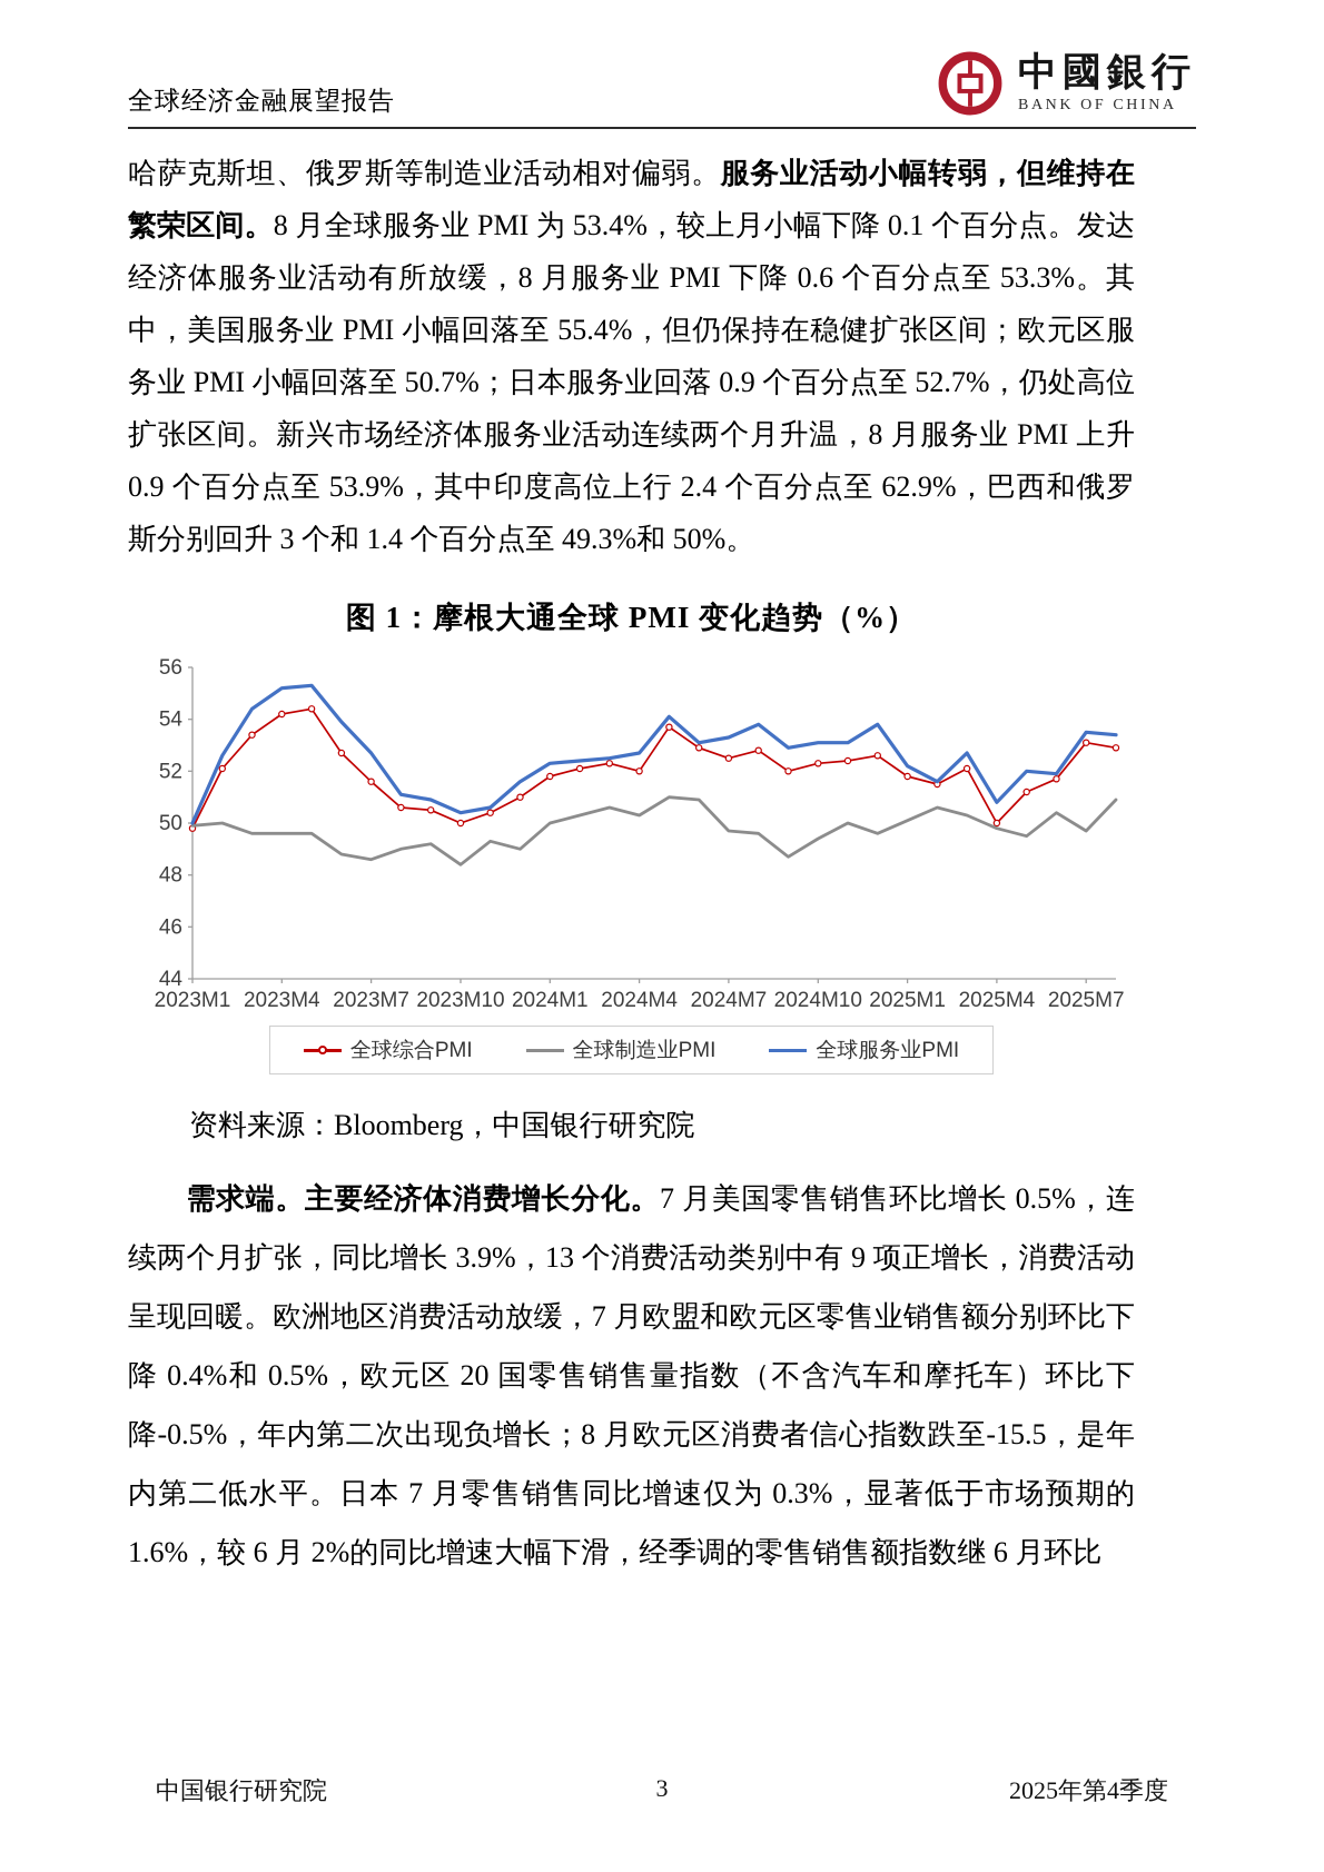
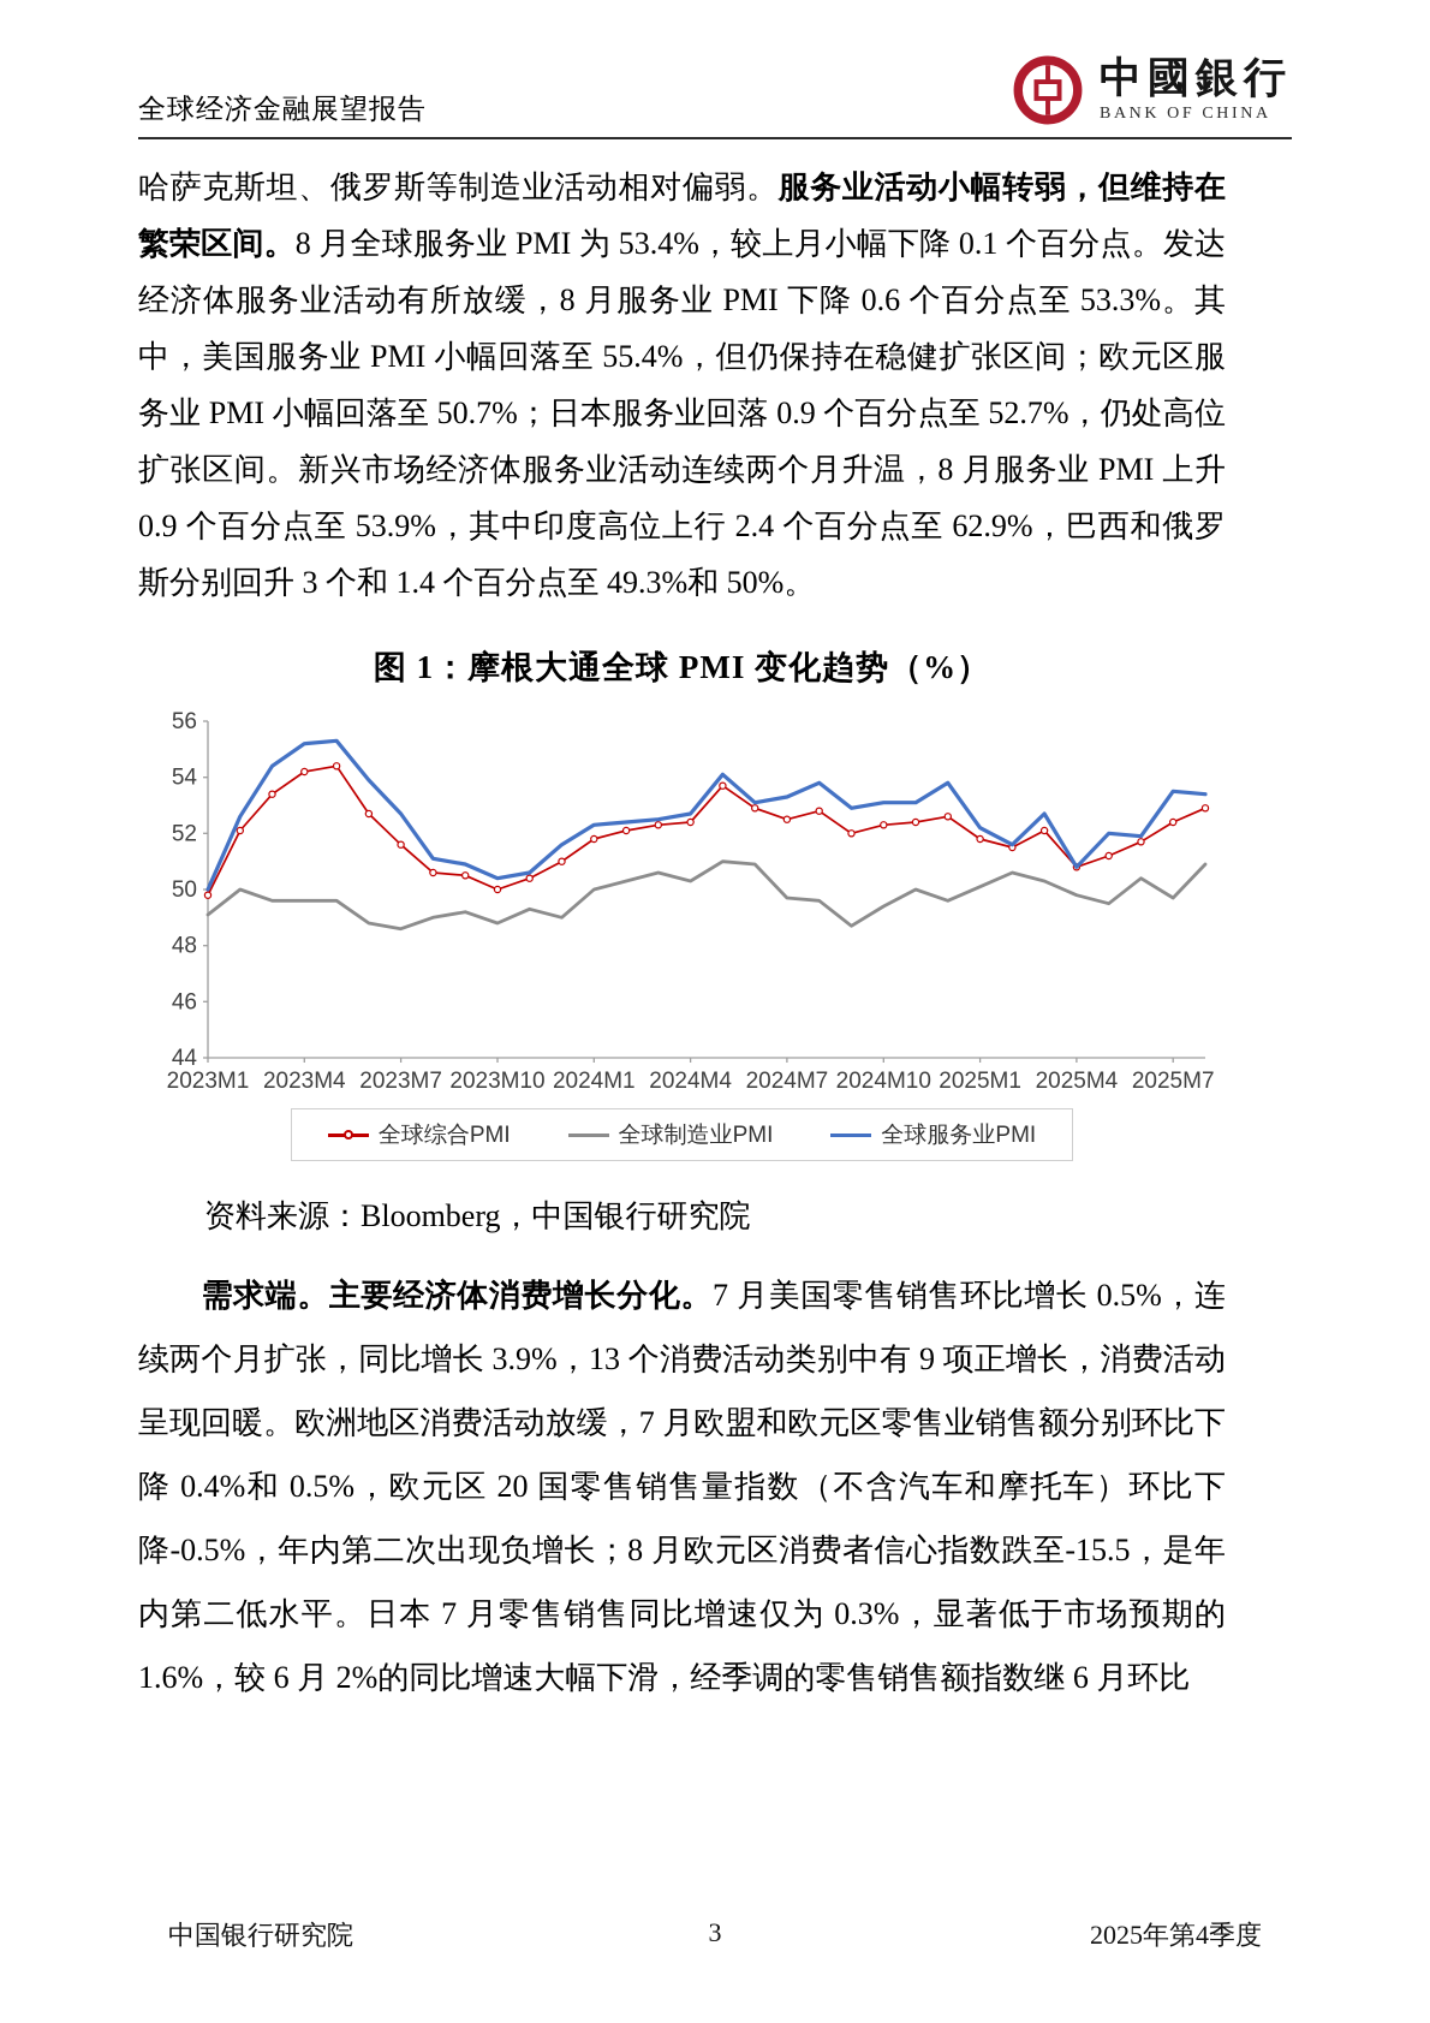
全球制造业PMI/2023M1: 49.9 -> 49.1
全球制造业PMI/2023M10: 48.4 -> 48.8
全球综合PMI/2024M4: 52.0 -> 52.4
全球综合PMI/2025M4: 50.0 -> 50.8
全球综合PMI/2025M7: 53.1 -> 52.4
